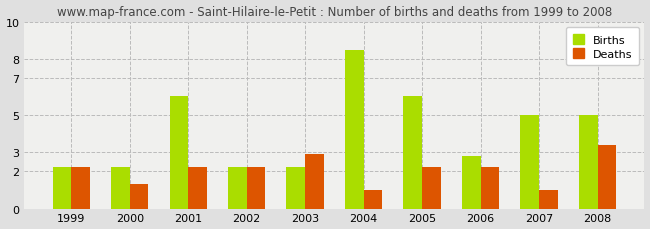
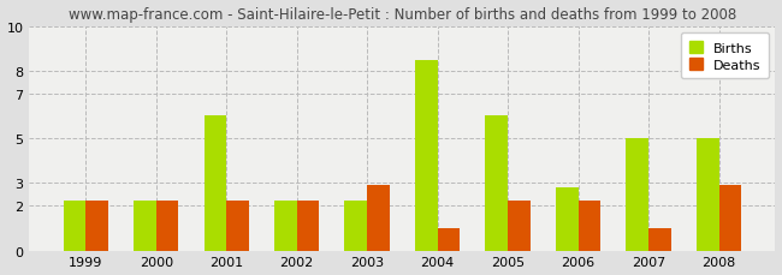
Deaths/2000: 1.3 -> 2.2
Deaths/2008: 3.4 -> 2.9
